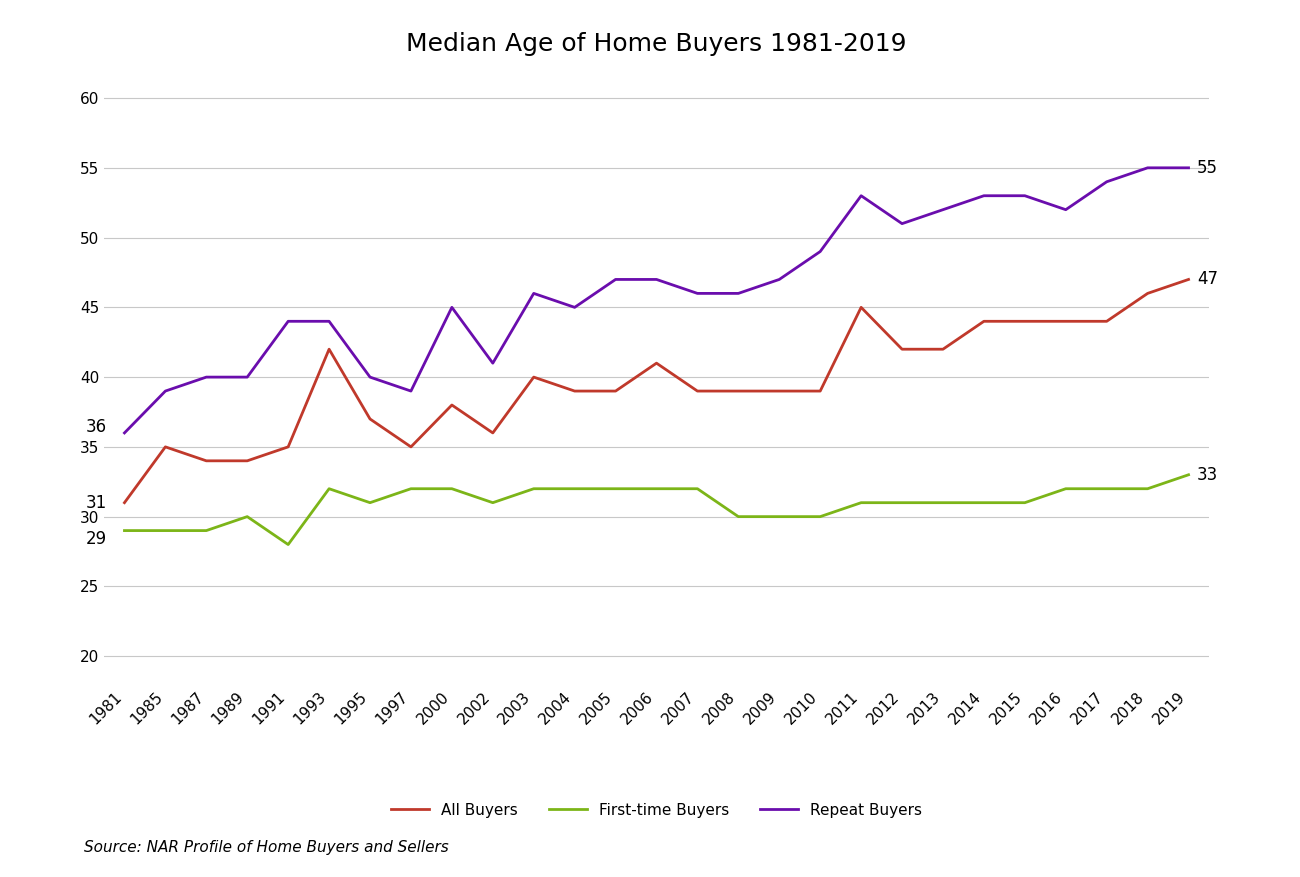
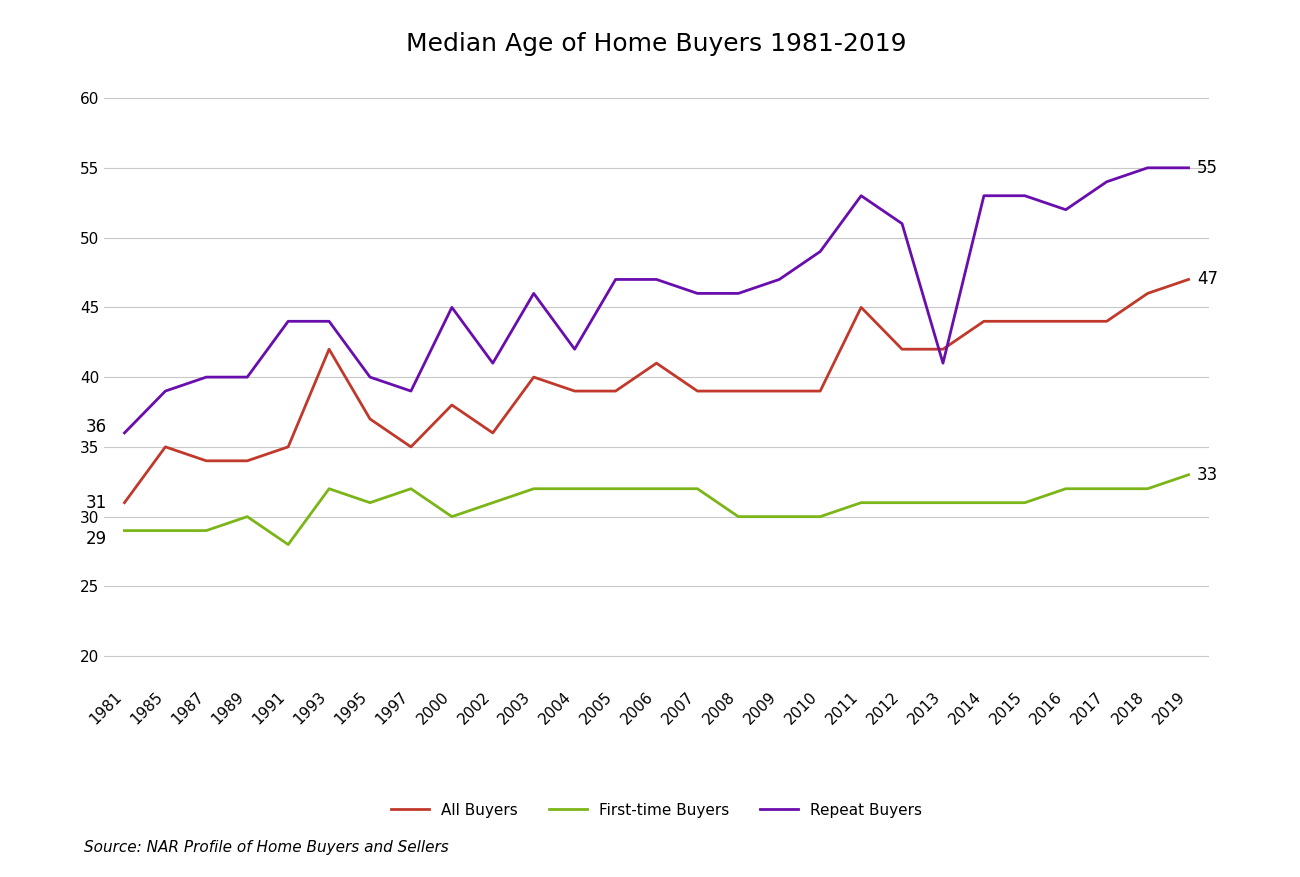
First-time Buyers/2000: 32 -> 30
Repeat Buyers/2004: 45 -> 42
Repeat Buyers/2013: 52 -> 41
